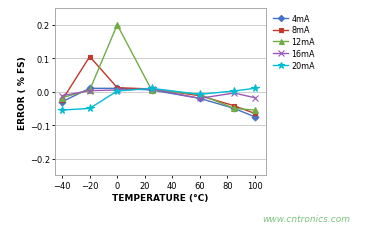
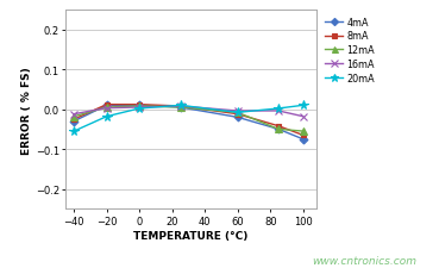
8mA/−20: 0.105 -> 0.012
20mA/−20: -0.050 -> -0.018
12mA/0: 0.200 -> 0.008
16mA/60: -0.020 -> -0.004
